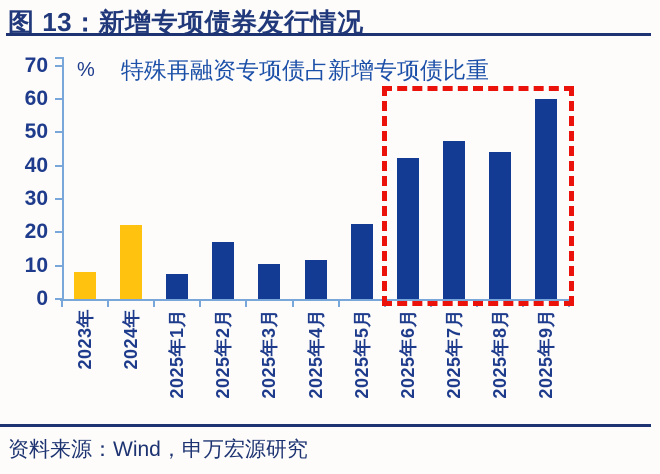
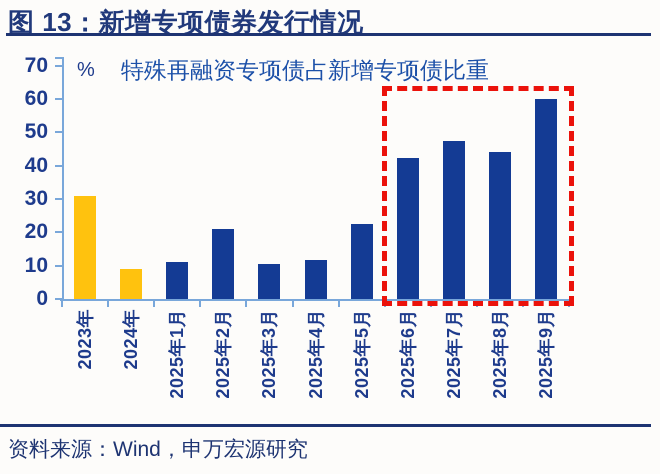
2023年: 8 -> 31
2024年: 22 -> 9
2025年1月: 8 -> 11
2025年2月: 17 -> 21
